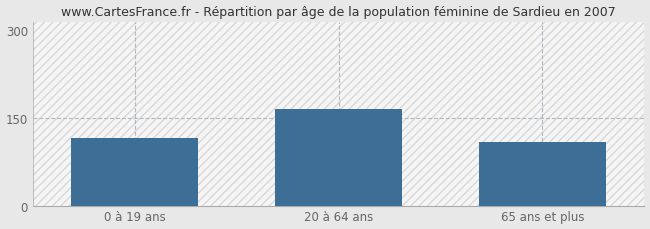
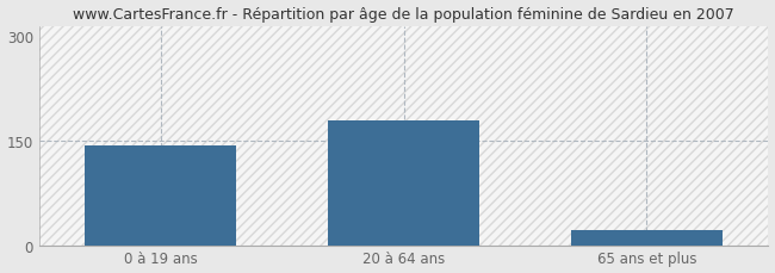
0 à 19 ans: 116 -> 143
20 à 64 ans: 166 -> 179
65 ans et plus: 108 -> 22
